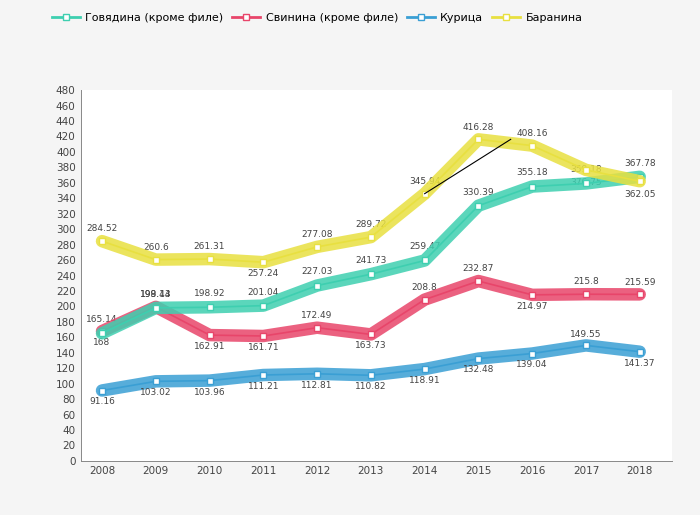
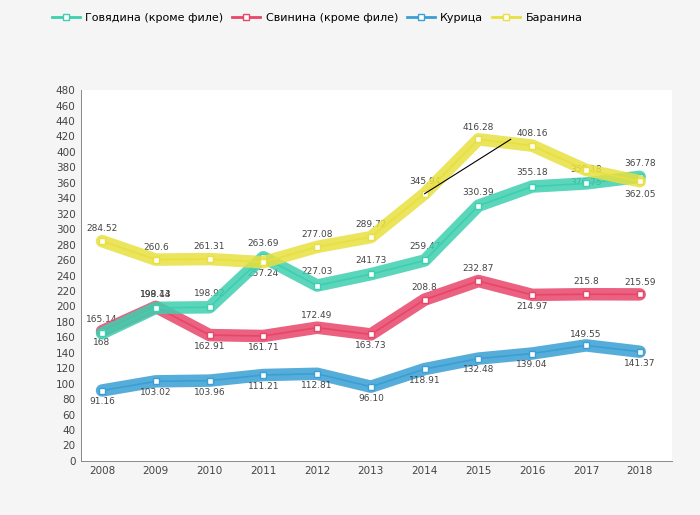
Говядина (кроме филе)/2011: 201.04 -> 263.69
Курица/2013: 110.82 -> 96.10
